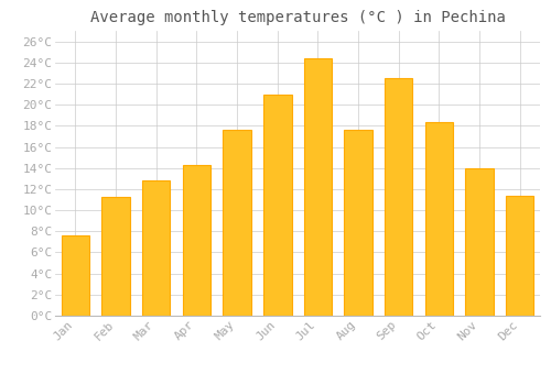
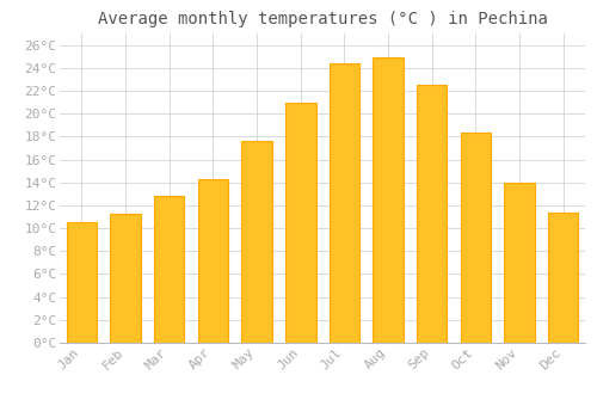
Jan: 7.6°C -> 10.5°C
Aug: 17.6°C -> 24.9°C
